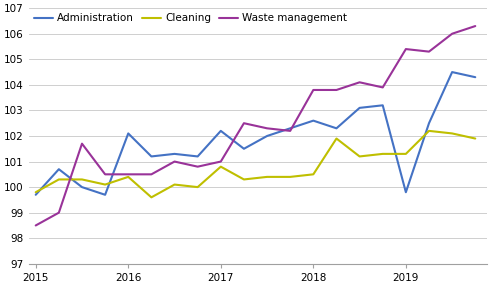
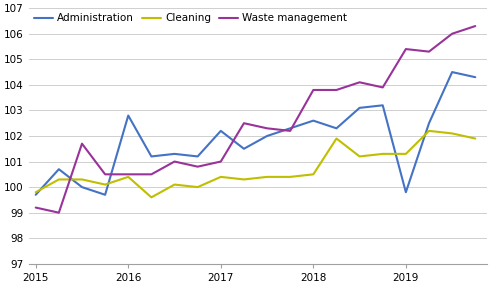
Waste management/2015: 98.5 -> 99.2
Administration/2016: 102.1 -> 102.8
Cleaning/2017: 100.8 -> 100.4
